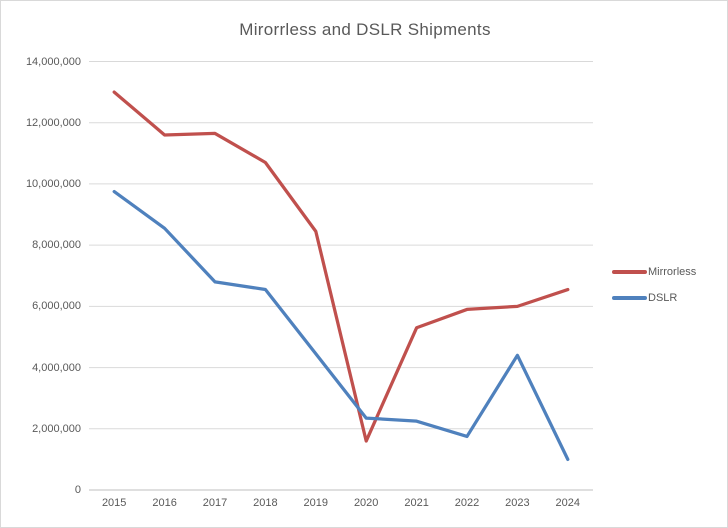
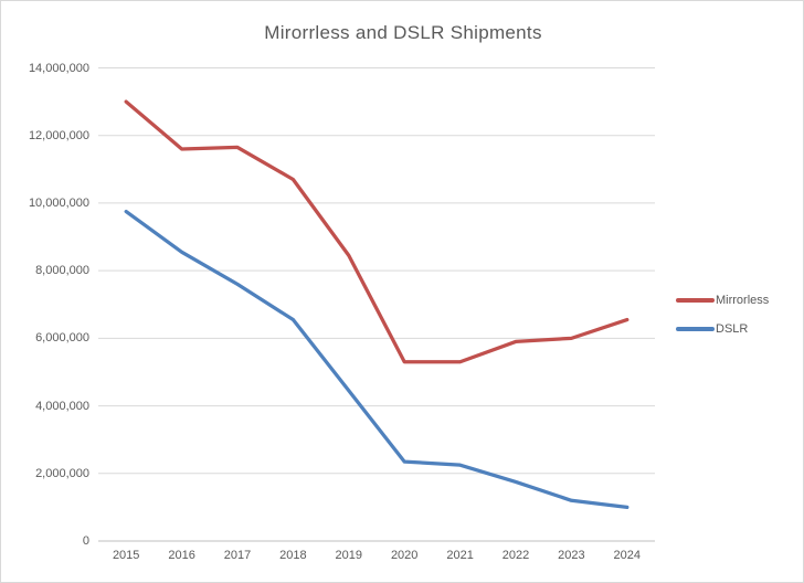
DSLR/2017: 6800000 -> 7600000
Mirrorless/2020: 1600000 -> 5300000
DSLR/2023: 4400000 -> 1200000
